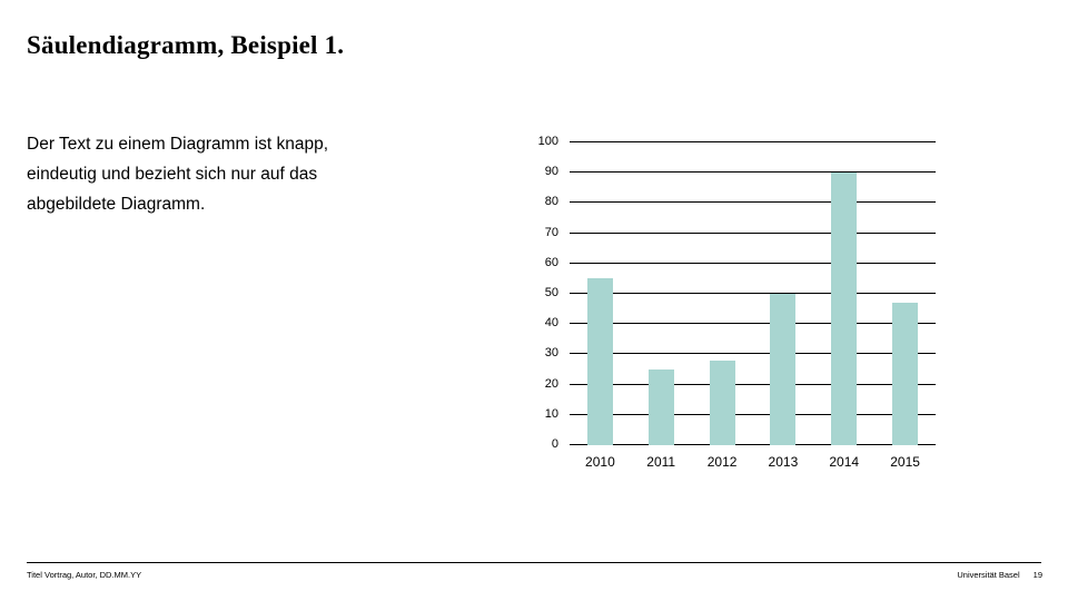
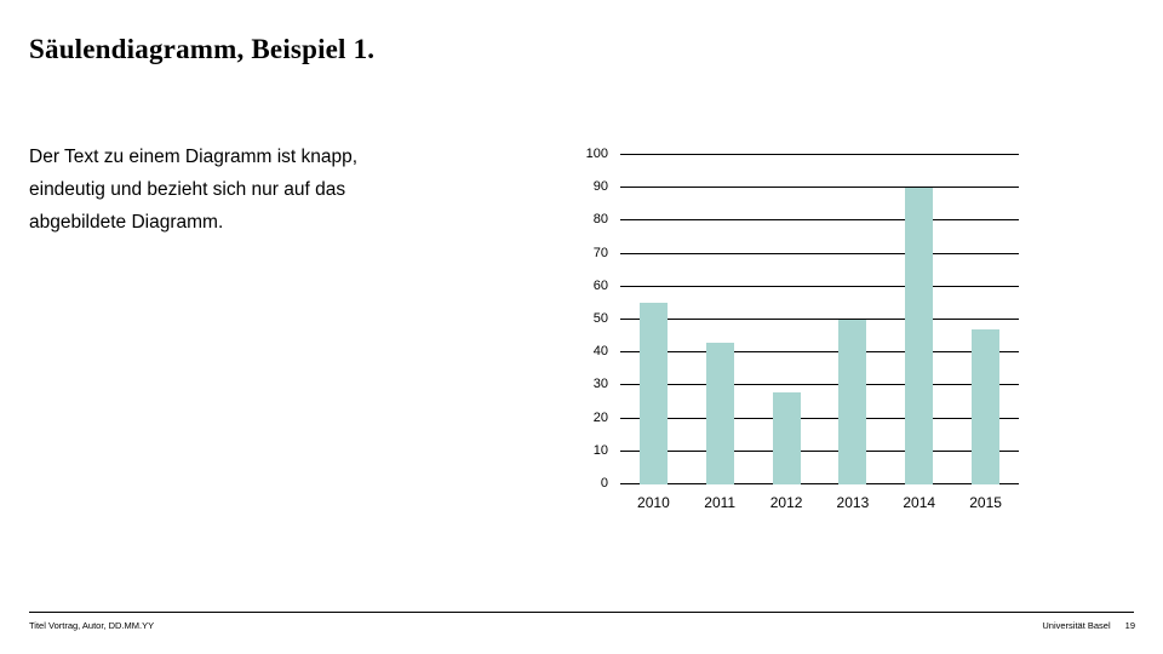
2011: 25 -> 43
